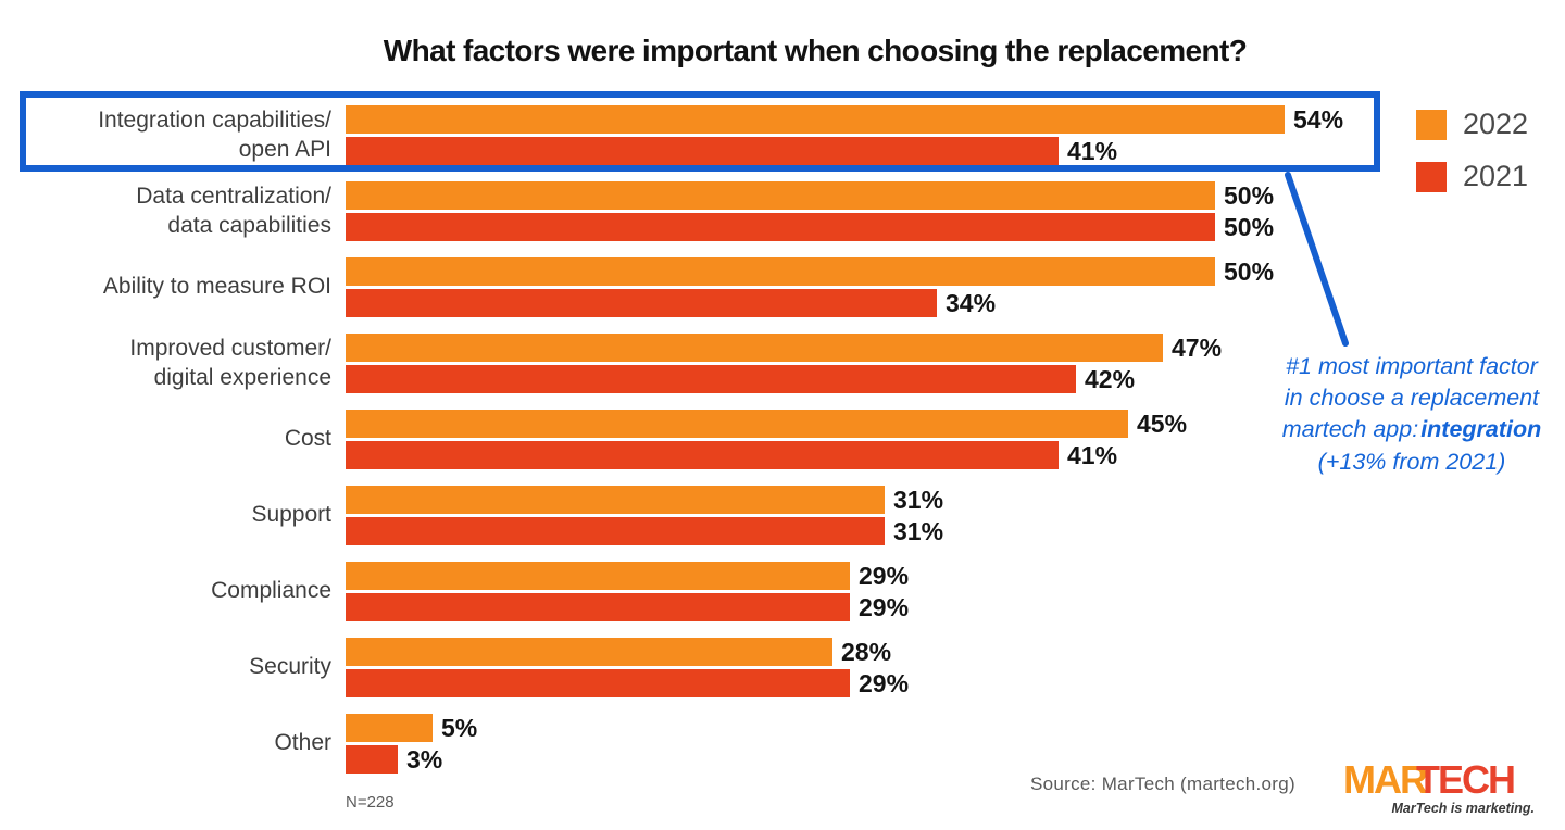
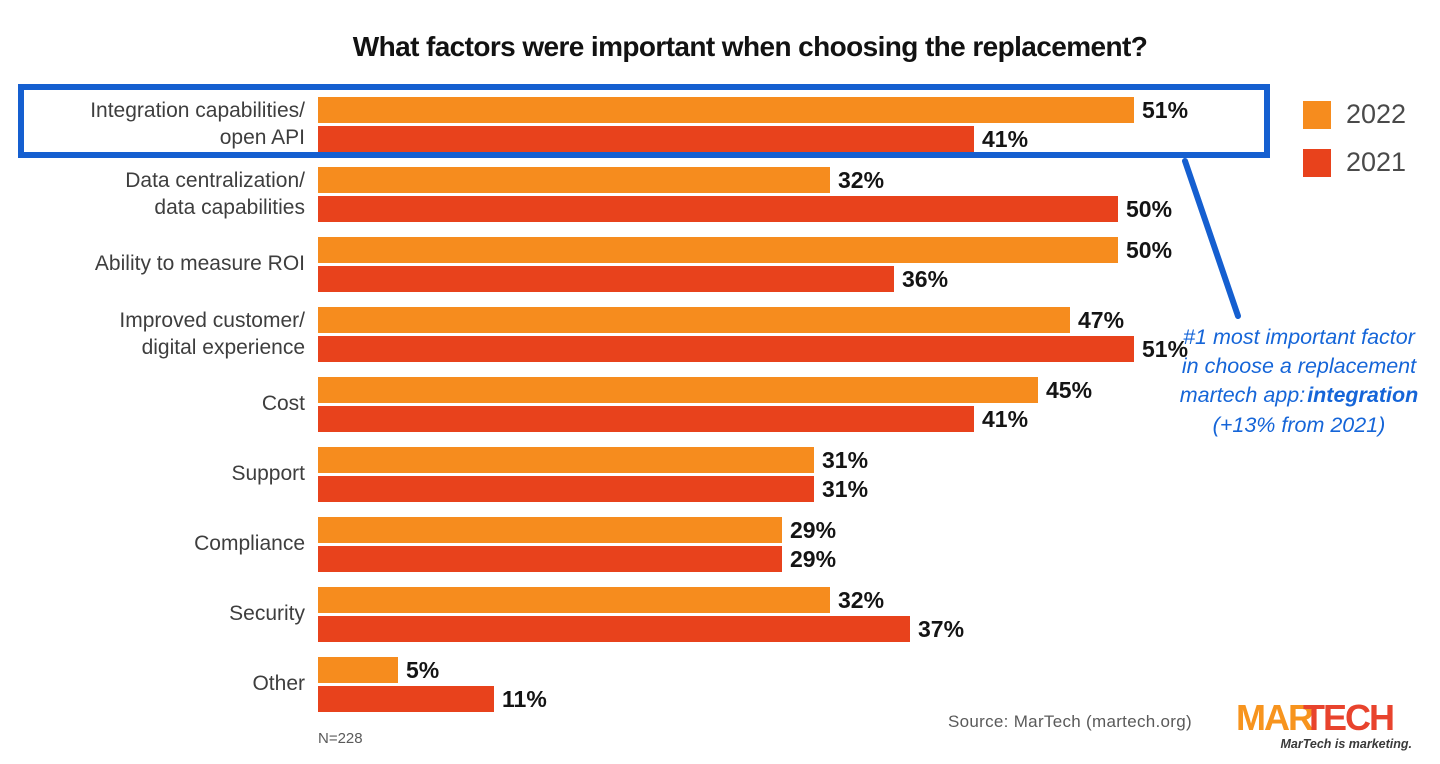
2022/Integration capabilities/ open API: 54% -> 51%
2022/Data centralization/ data capabilities: 50% -> 32%
2021/Ability to measure ROI: 34% -> 36%
2021/Improved customer/ digital experience: 42% -> 51%
2022/Security: 28% -> 32%
2021/Security: 29% -> 37%
2021/Other: 3% -> 11%
